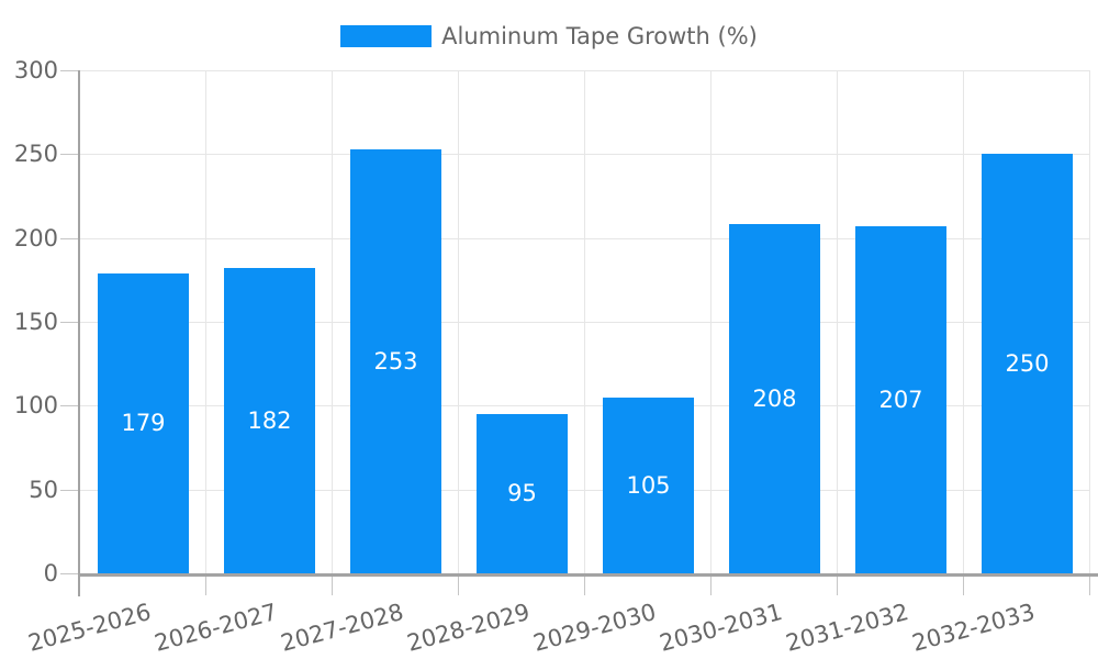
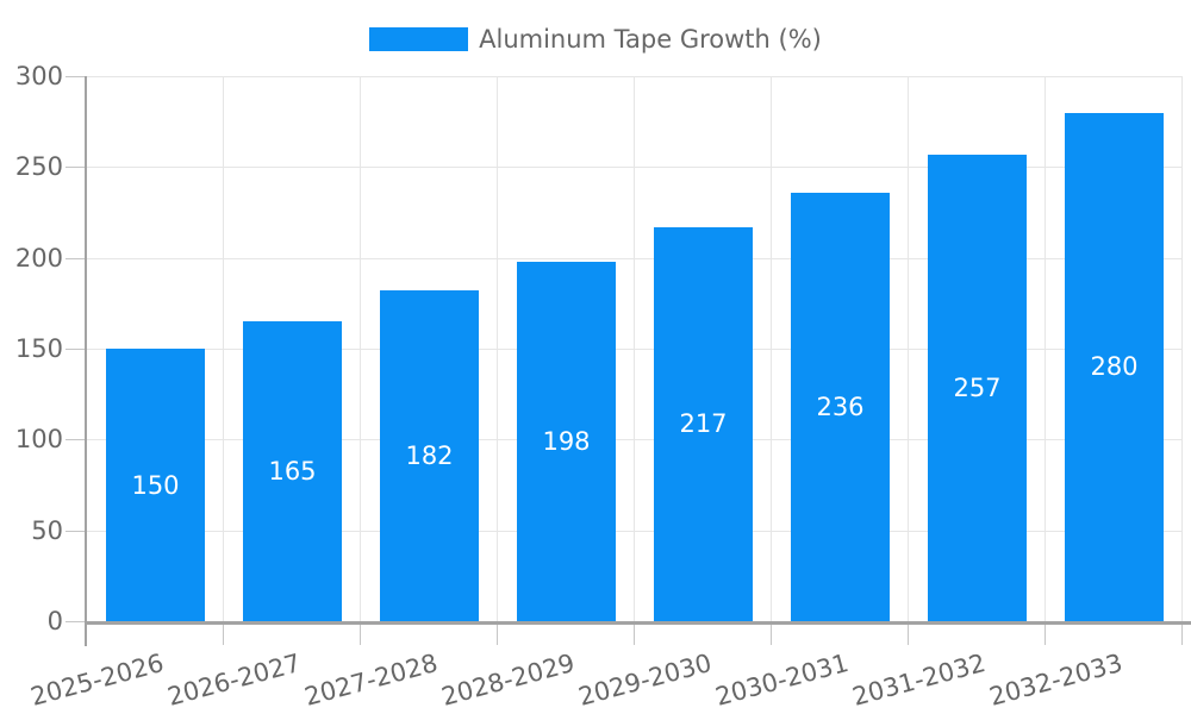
2025-2026: 179 -> 150
2026-2027: 182 -> 165
2027-2028: 253 -> 182
2028-2029: 95 -> 198
2029-2030: 105 -> 217
2030-2031: 208 -> 236
2031-2032: 207 -> 257
2032-2033: 250 -> 280
